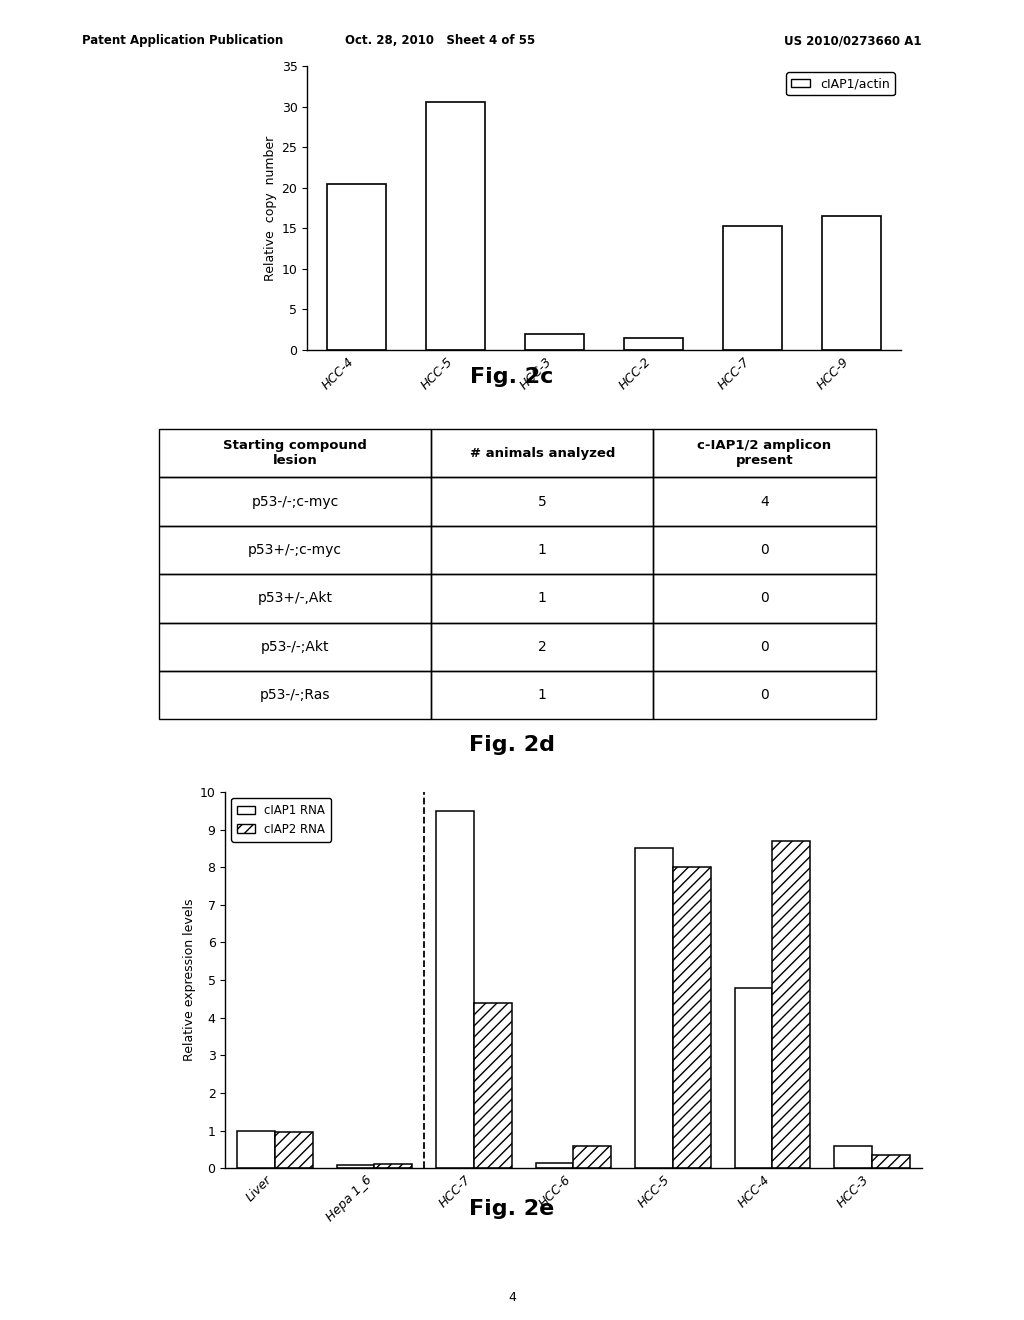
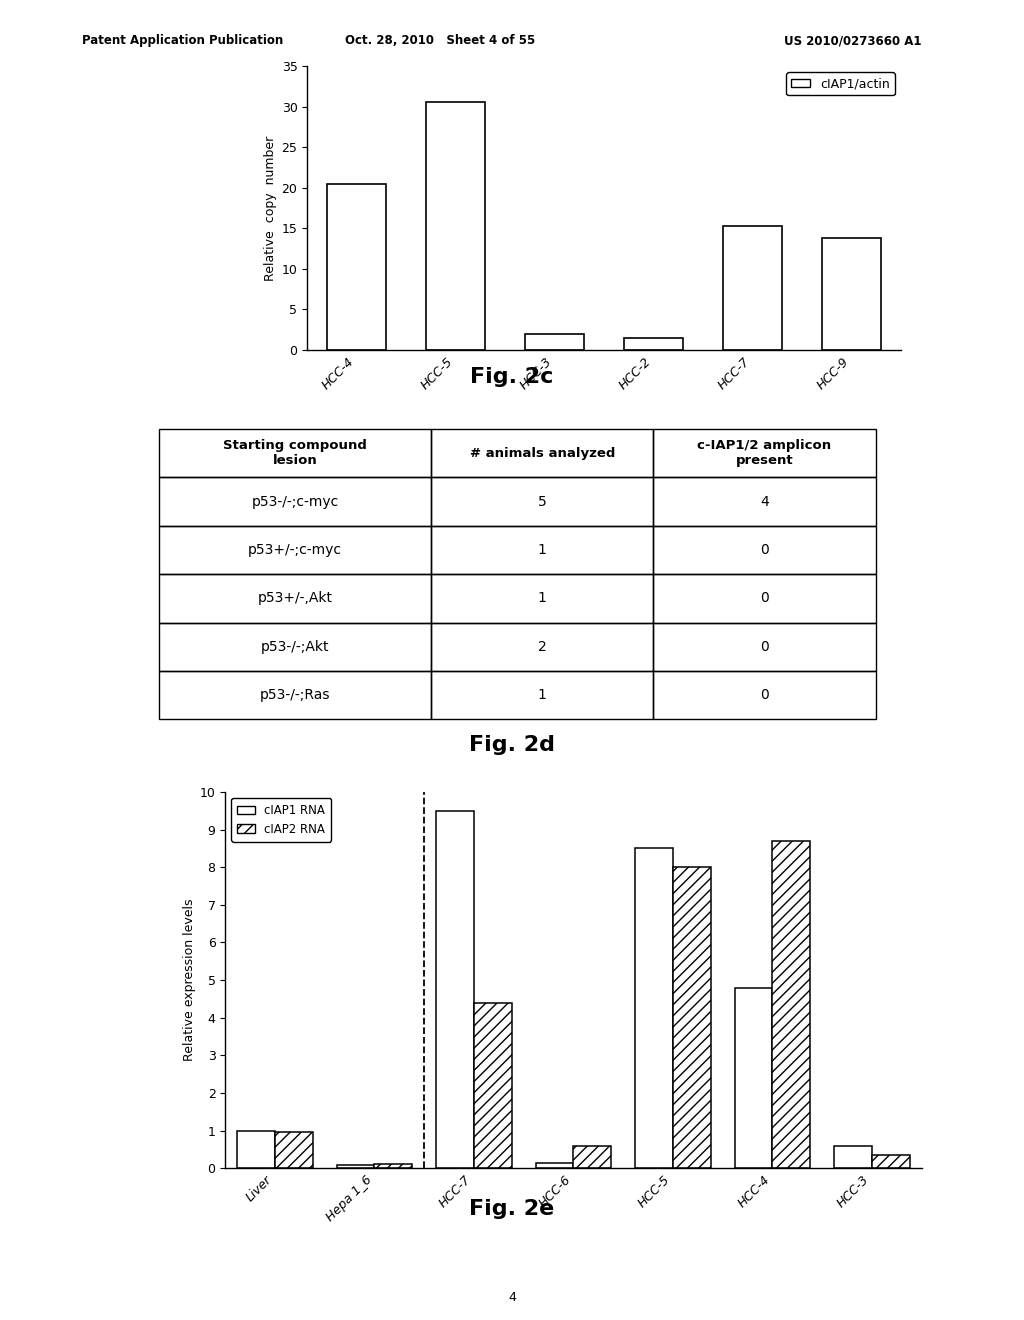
HCC-9: 16.5 -> 13.8
